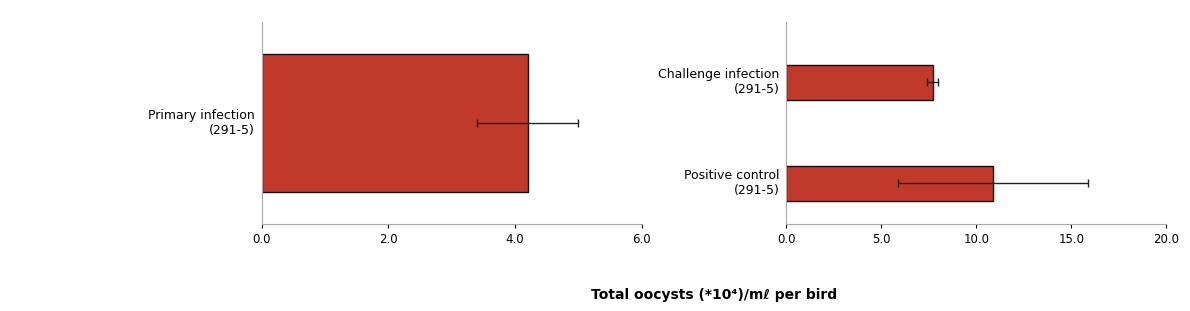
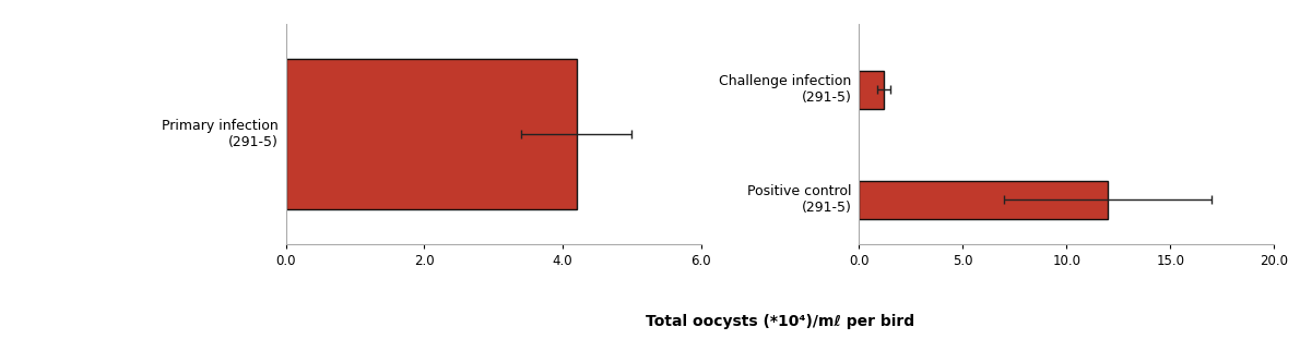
Challenge infection (291-5): 7.7 -> 1.2
Positive control (291-5): 10.9 -> 12.0
